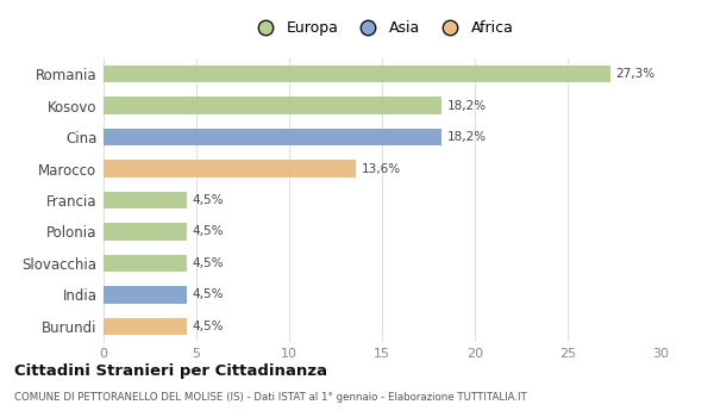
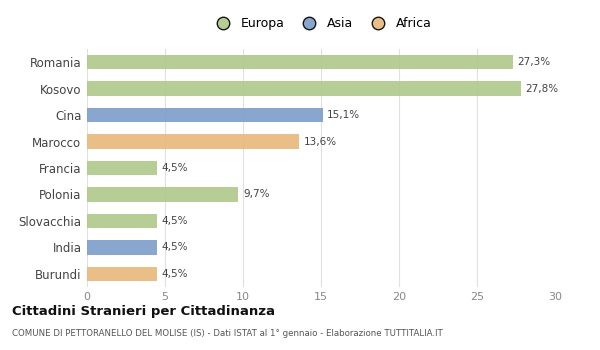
Kosovo: 18,2% -> 27,8%
Cina: 18,2% -> 15,1%
Polonia: 4,5% -> 9,7%
